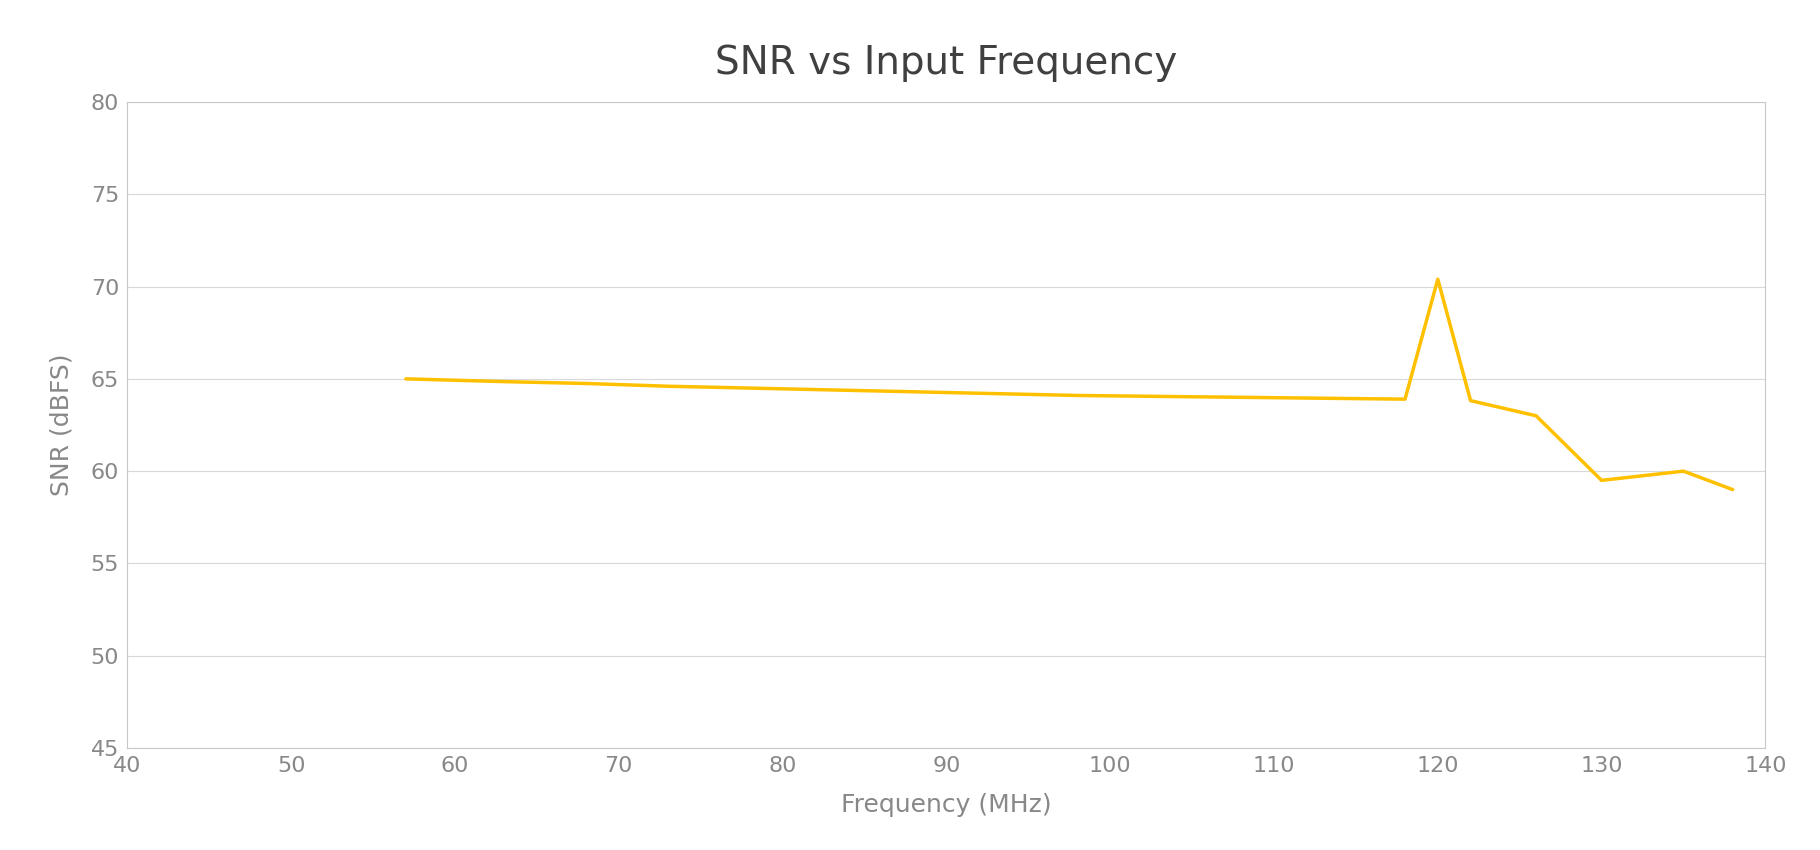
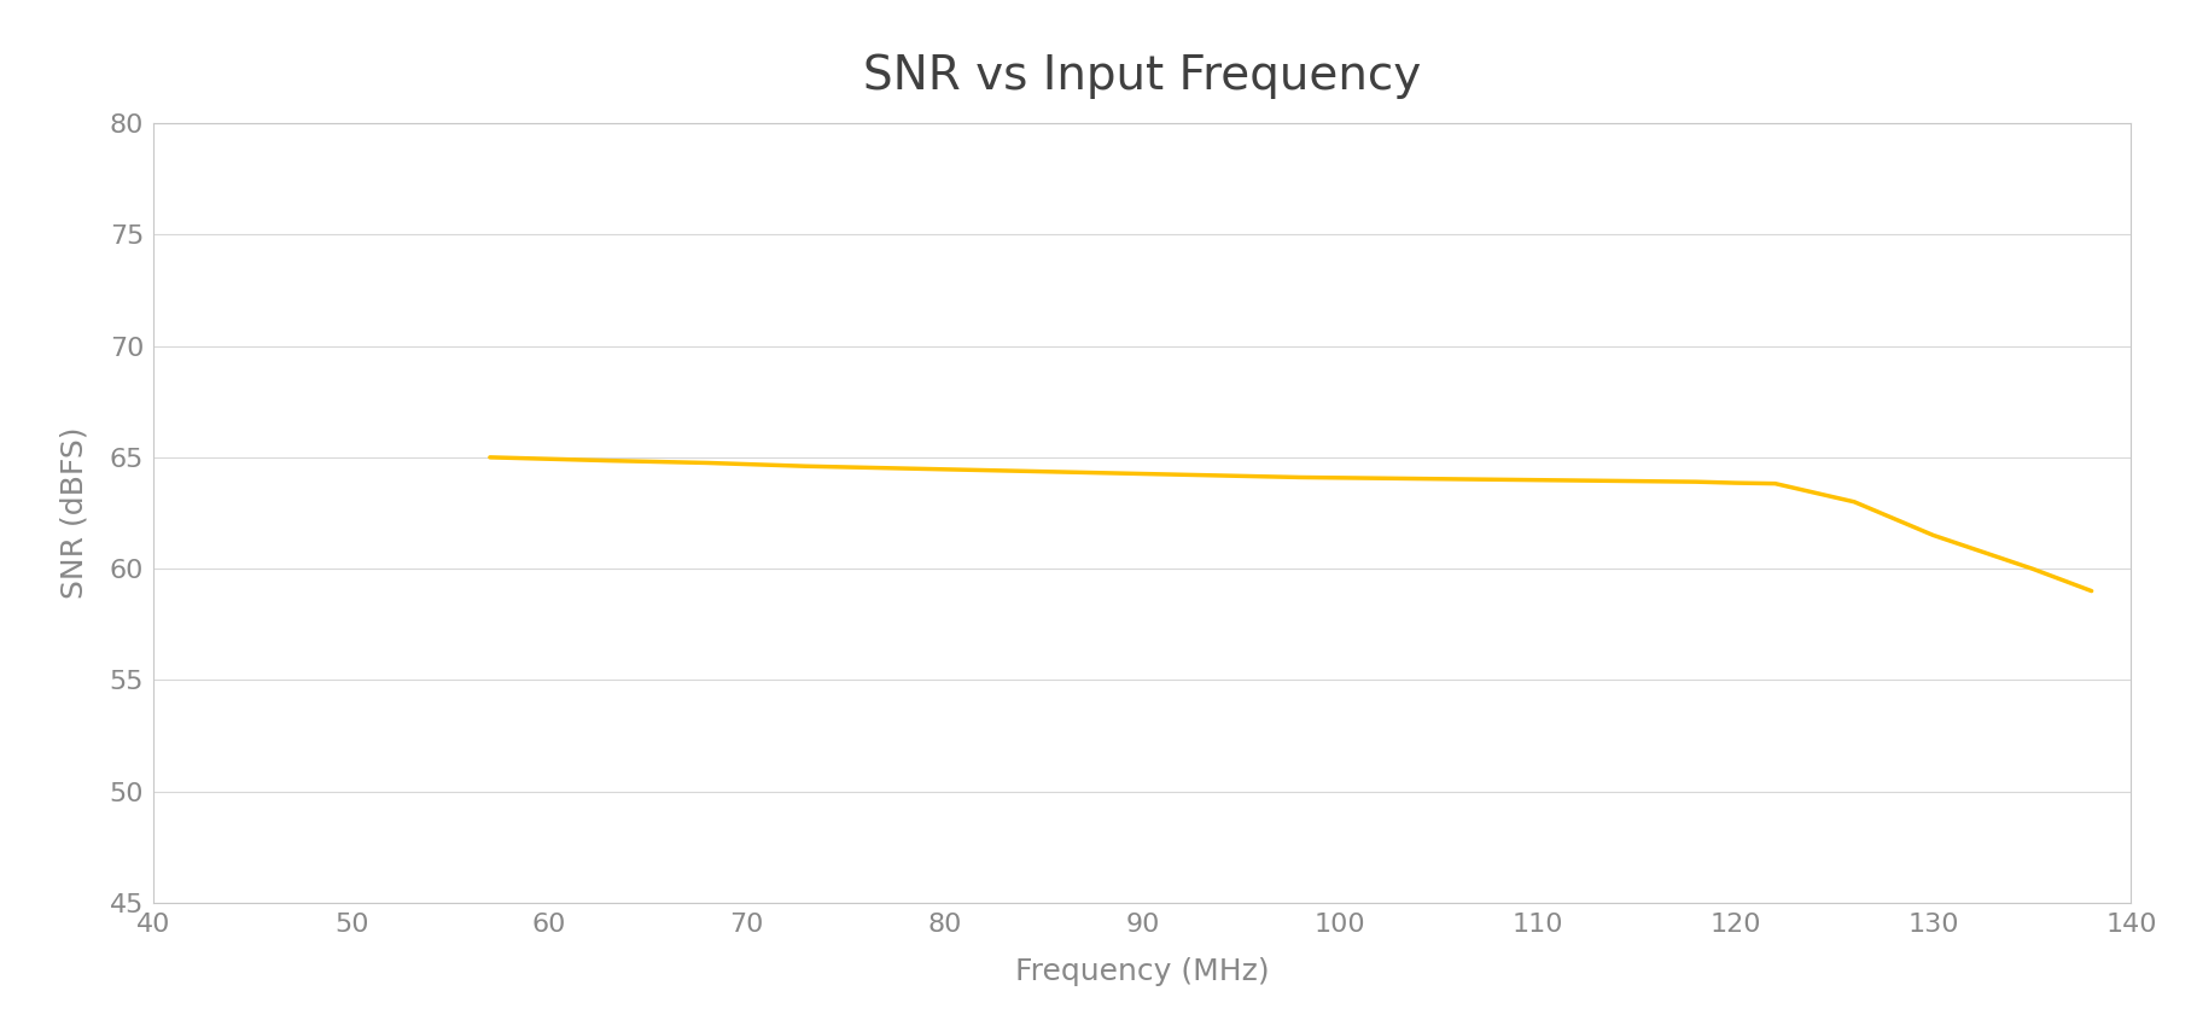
120: 70.4 -> 63.9
130: 59.5 -> 61.5
